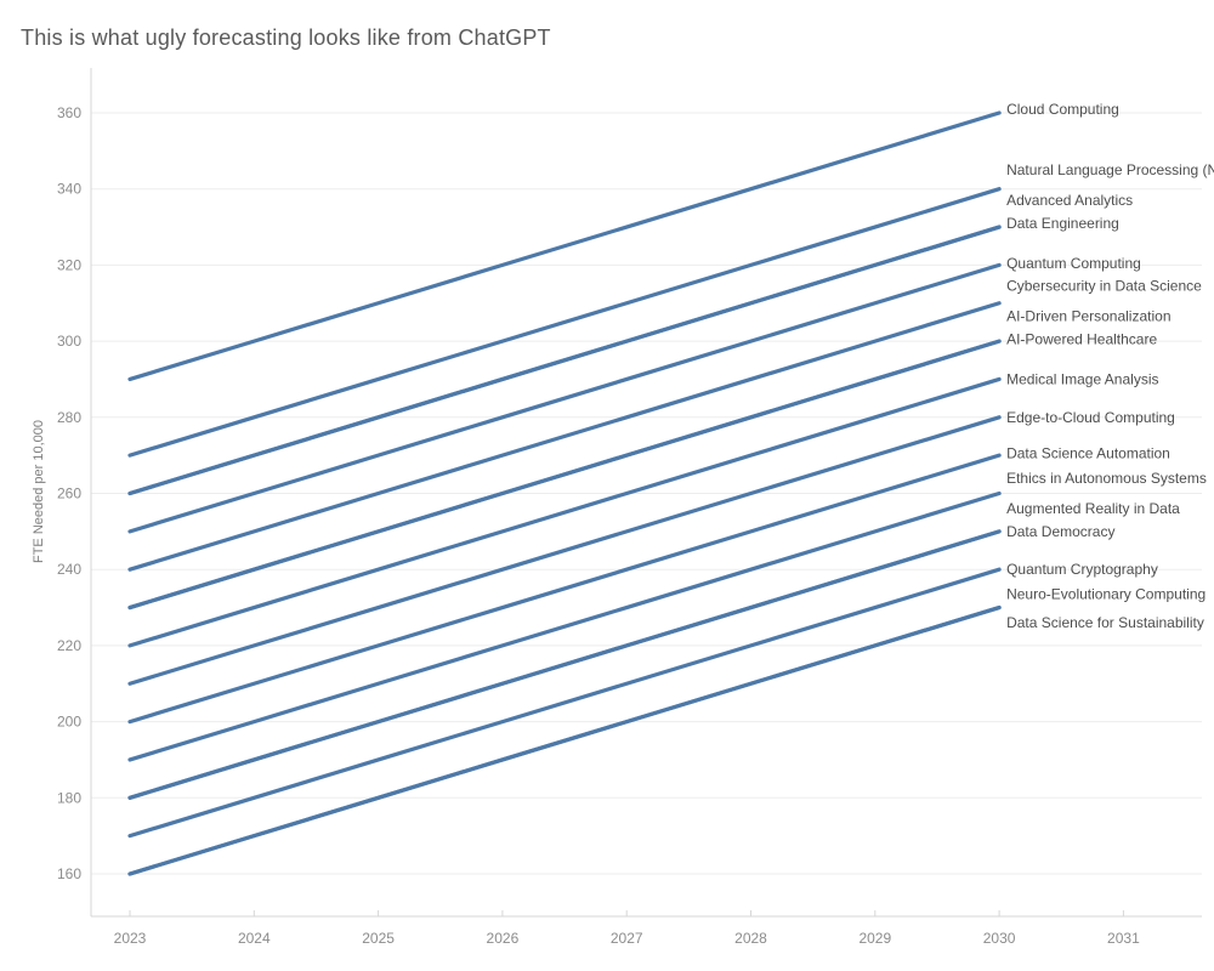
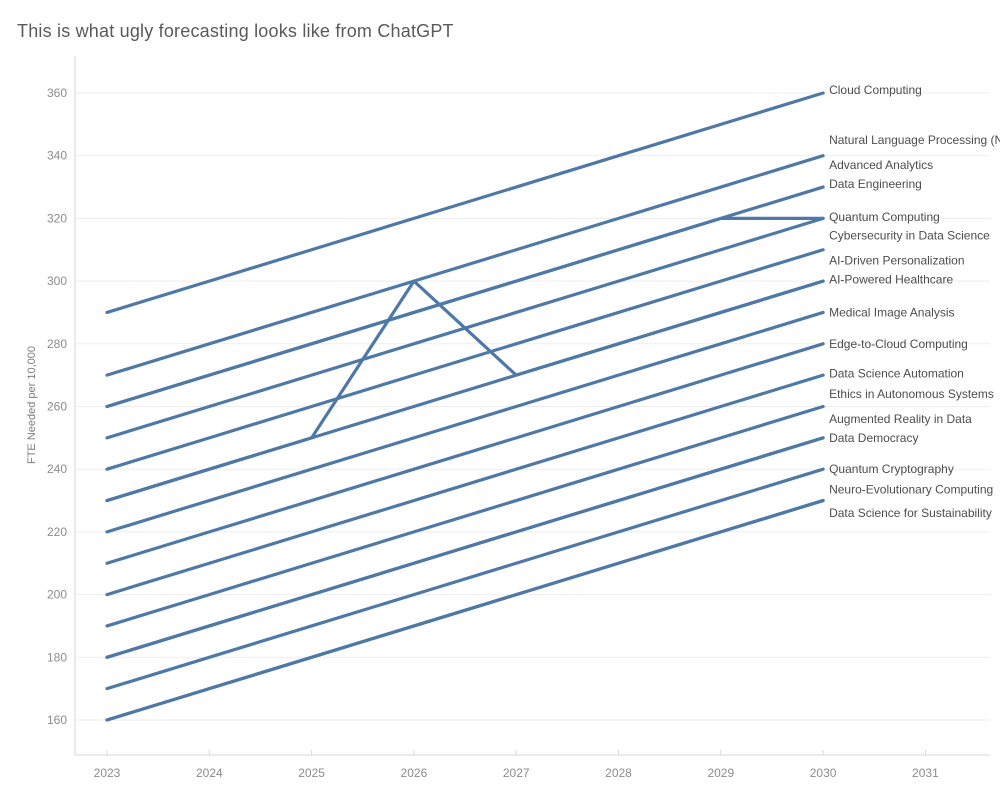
AI-Powered Healthcare/2026: 260 -> 300
Data Engineering/2030: 330 -> 320
